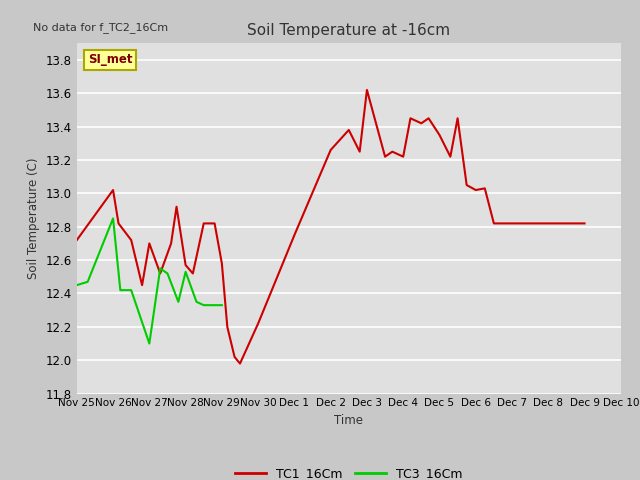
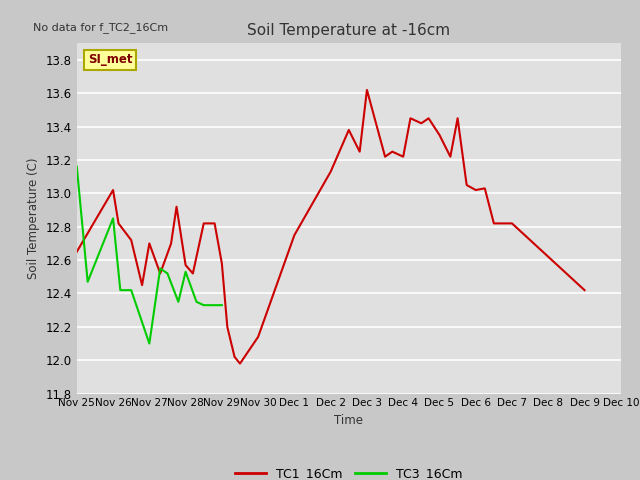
TC1_16Cm/Nov 25: 12.72 -> 12.65
TC3_16Cm/Nov 25: 12.45 -> 13.16
TC1_16Cm/Nov 30: 12.22 -> 12.14
TC1_16Cm/Dec 2: 13.26 -> 13.13
TC1_16Cm/Dec 9: 12.82 -> 12.42
